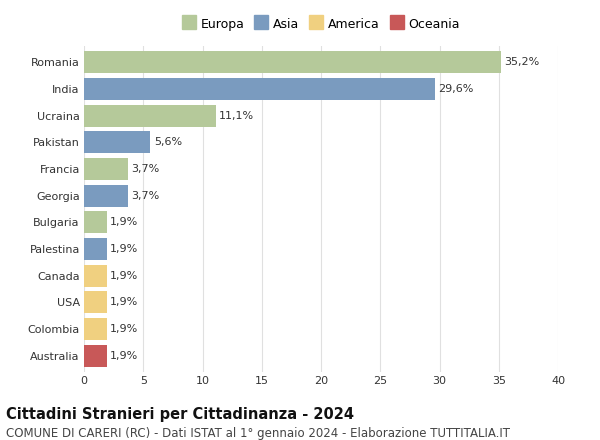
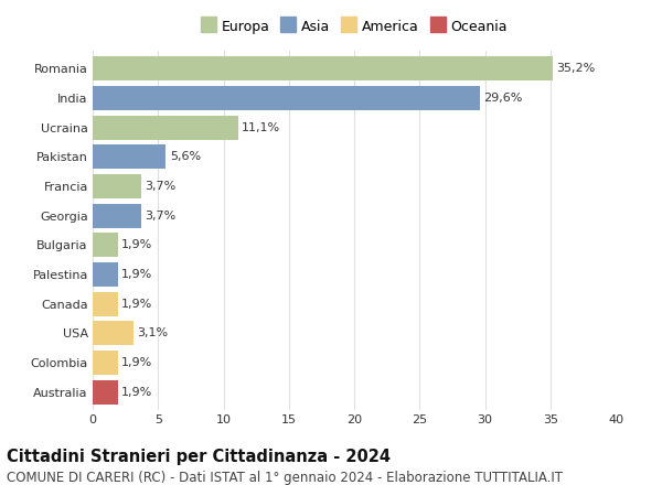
USA: 1,9% -> 3,1%
